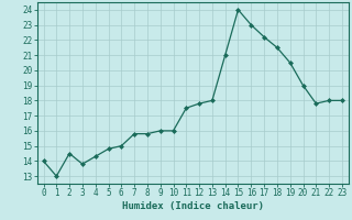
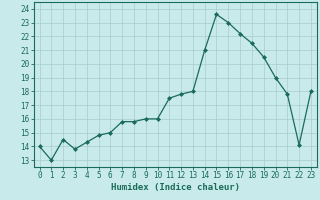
15: 24.0 -> 23.6
22: 18.0 -> 14.1
